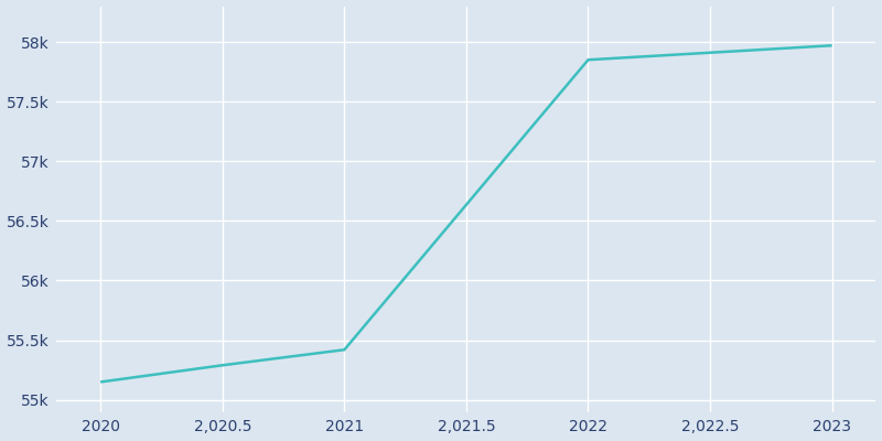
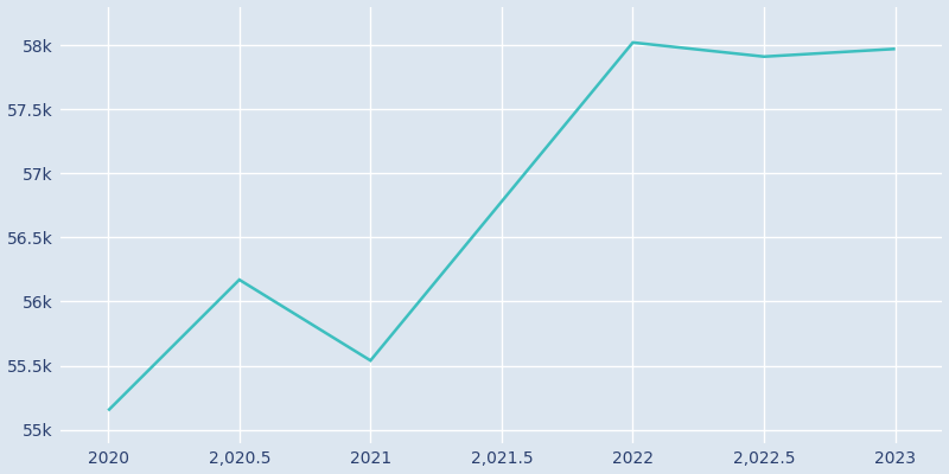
2,020.5: 55.29k -> 56.17k
2021: 55.42k -> 55.54k
2022: 57.85k -> 58.02k
